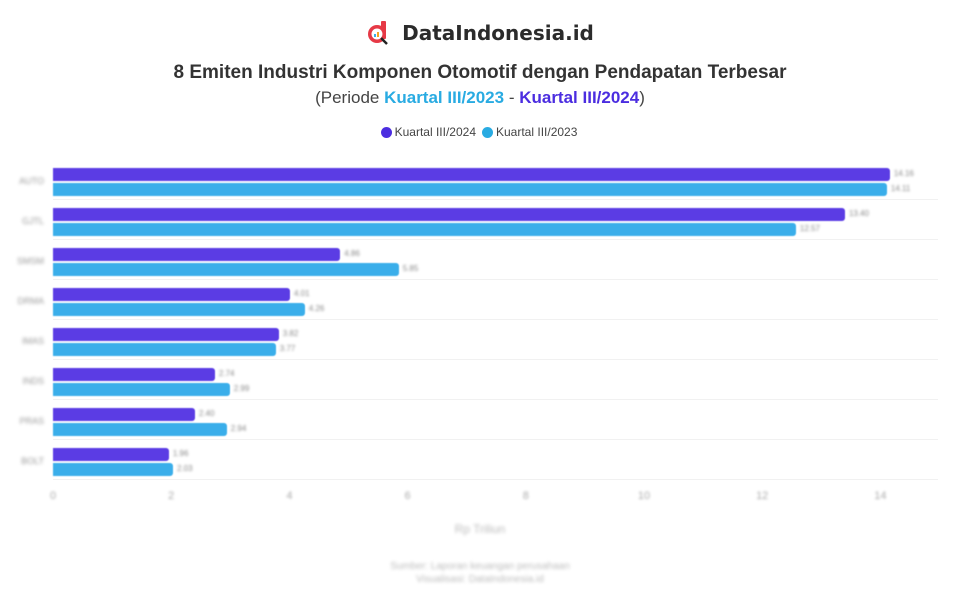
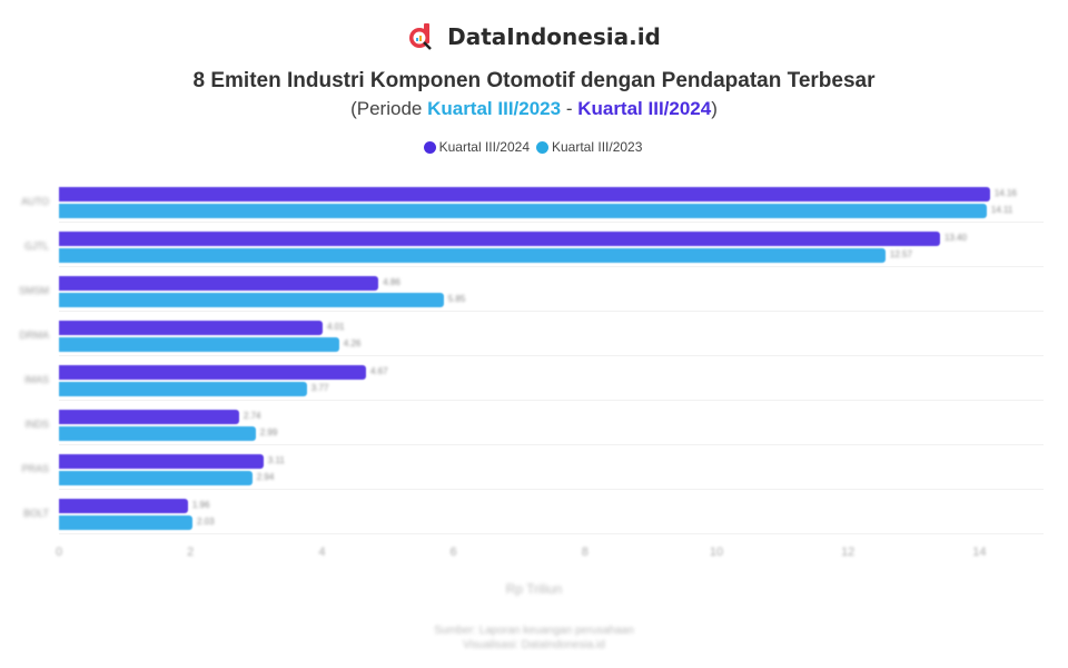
Kuartal III/2024/IMAS: 3.82 -> 4.67
Kuartal III/2024/PRAS: 2.40 -> 3.11
